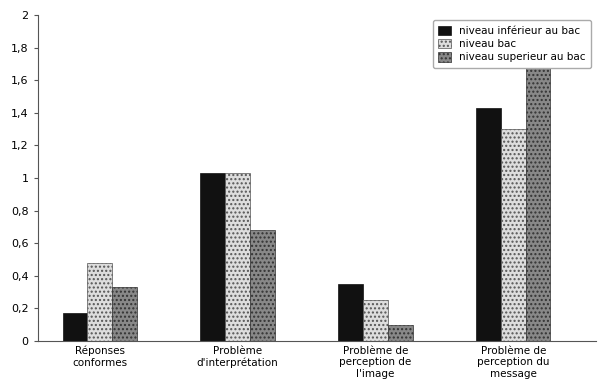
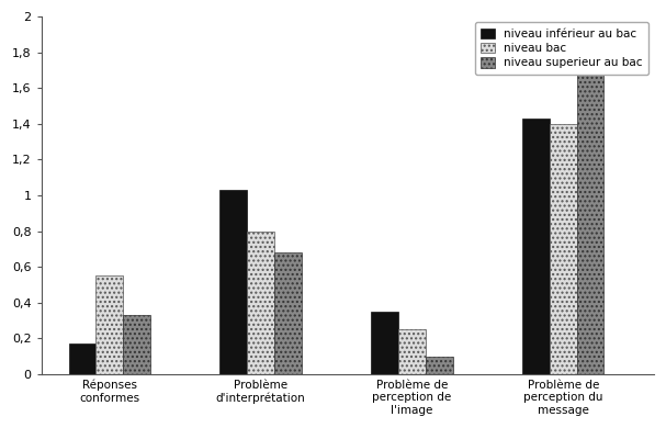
niveau bac/Réponses conformes: 0,48 -> 0,55
niveau bac/Problème d'interprétation: 1,03 -> 0,80
niveau bac/Problème de perception du message: 1,30 -> 1,40
